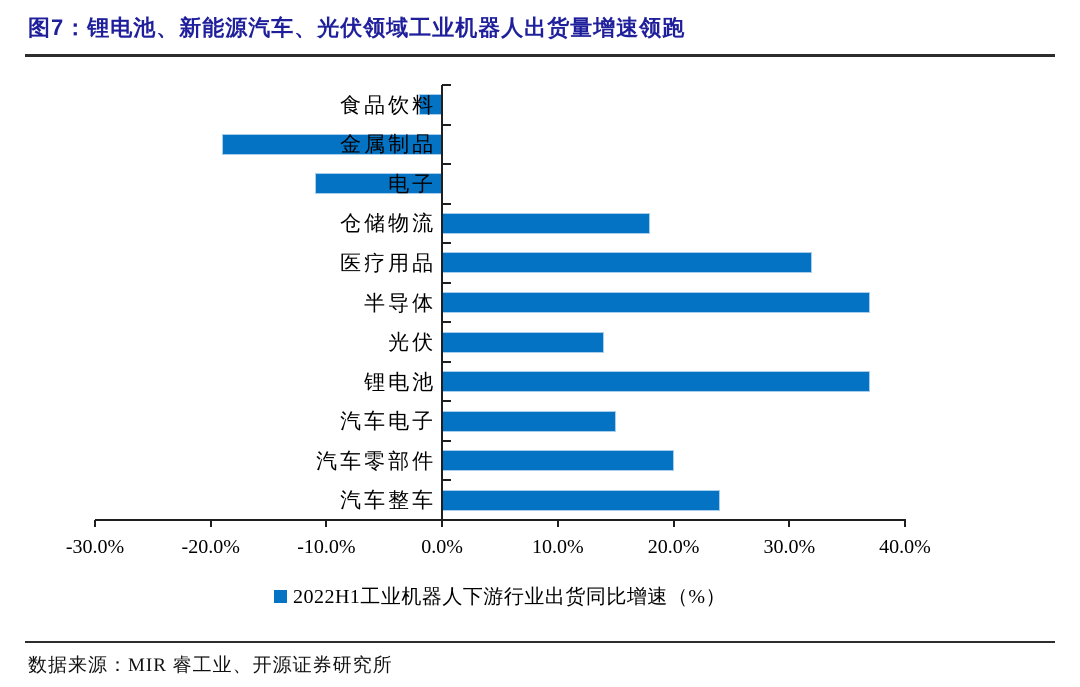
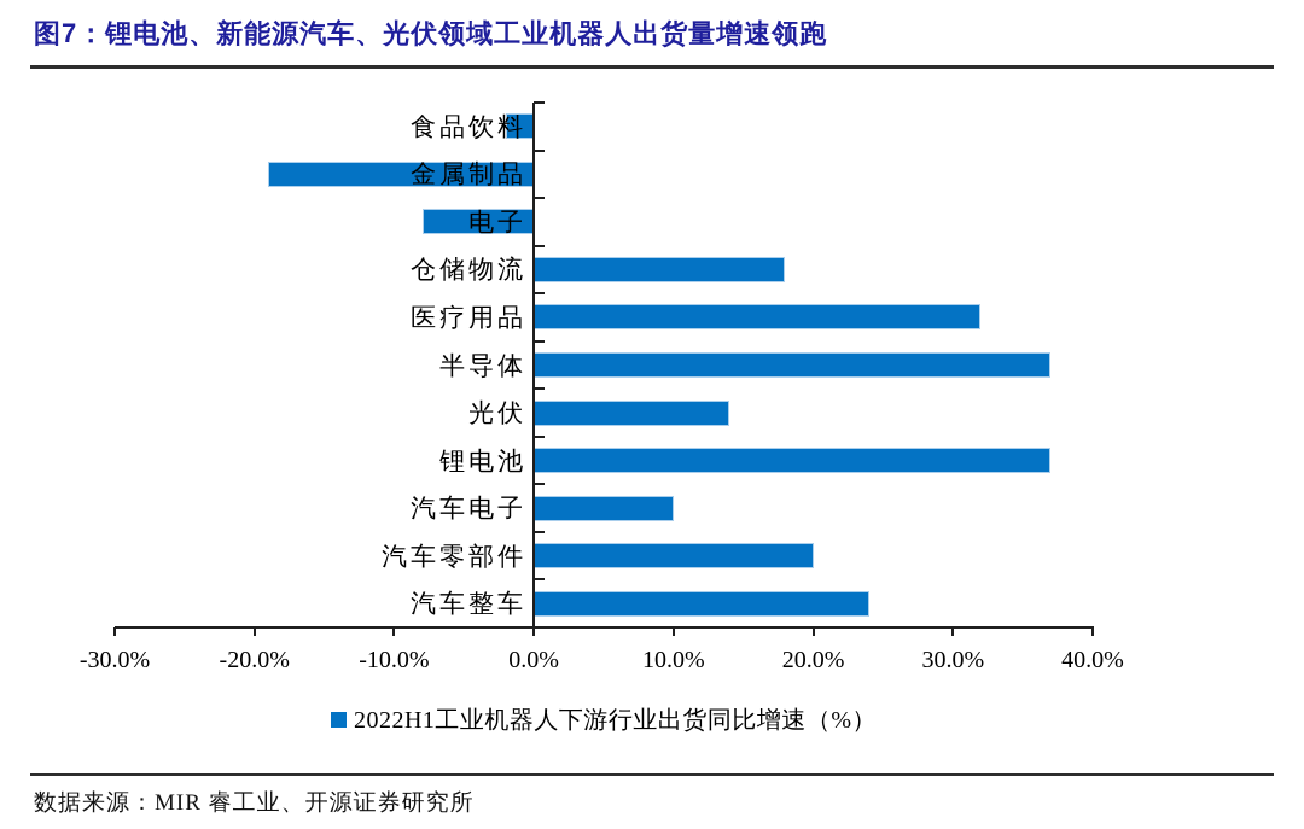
电子: -11% -> -8%
汽车电子: 15% -> 10%
